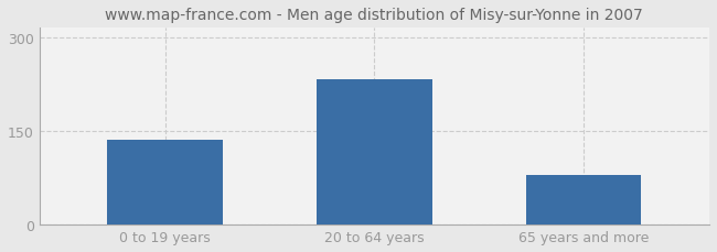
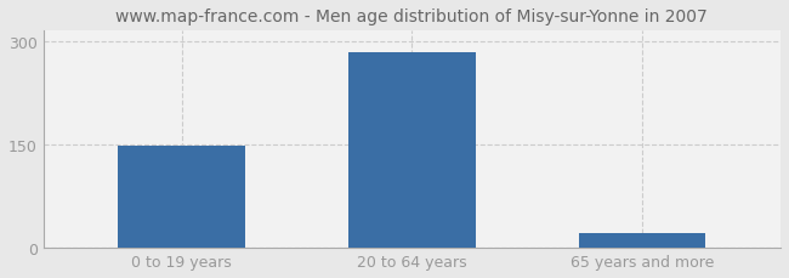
0 to 19 years: 136 -> 148
20 to 64 years: 232 -> 283
65 years and more: 80 -> 22
